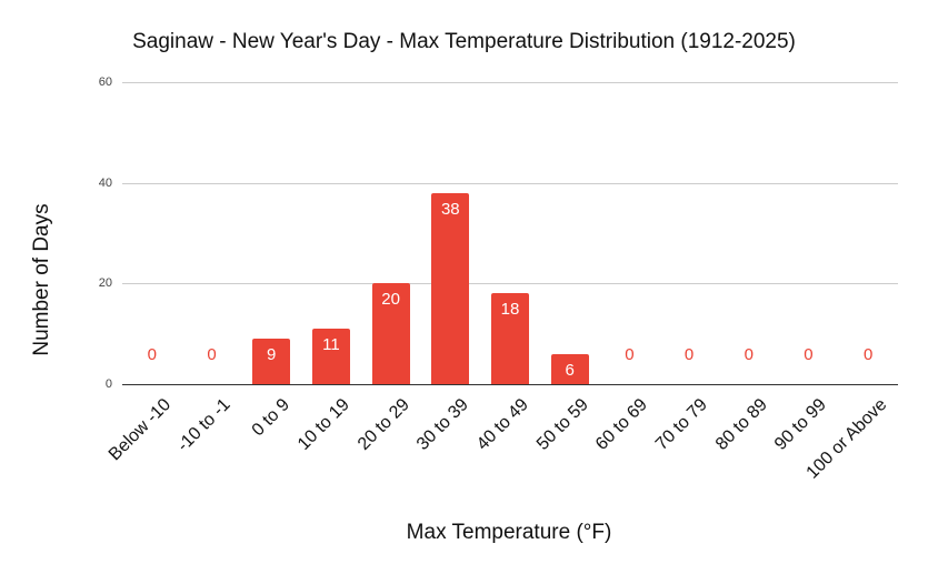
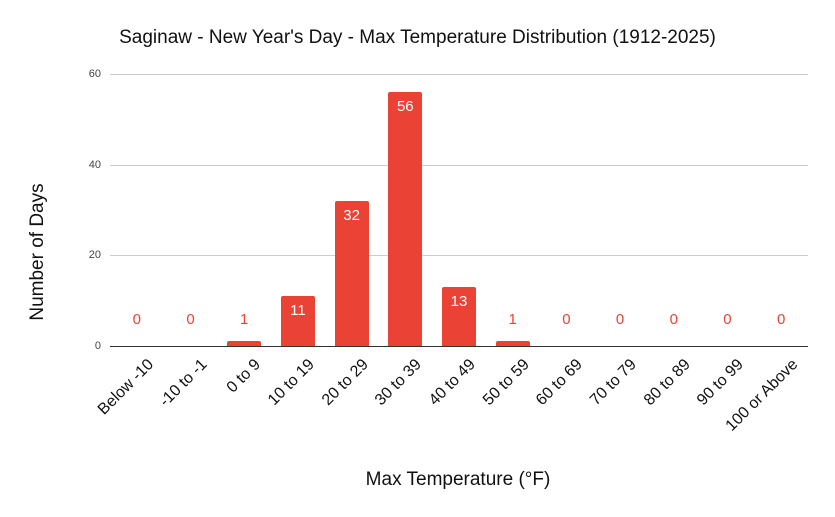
0 to 9: 9 -> 1
20 to 29: 20 -> 32
30 to 39: 38 -> 56
40 to 49: 18 -> 13
50 to 59: 6 -> 1
